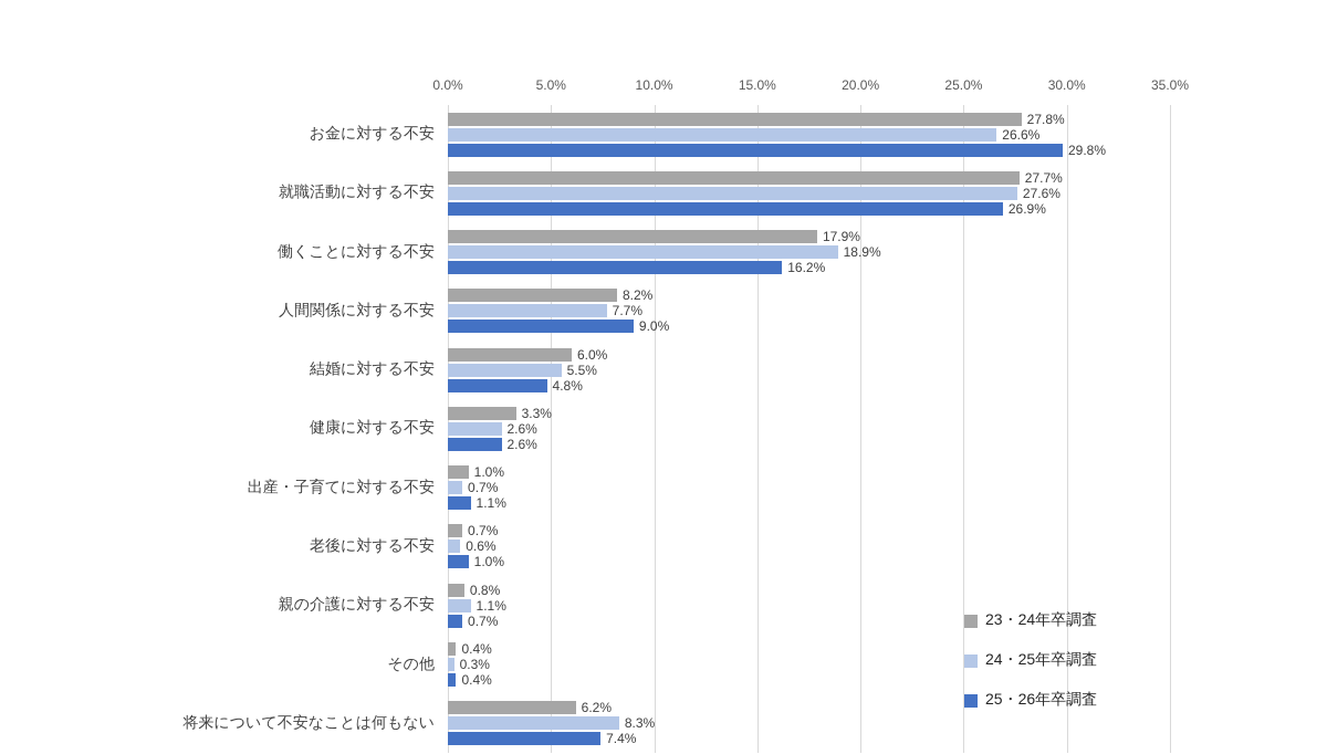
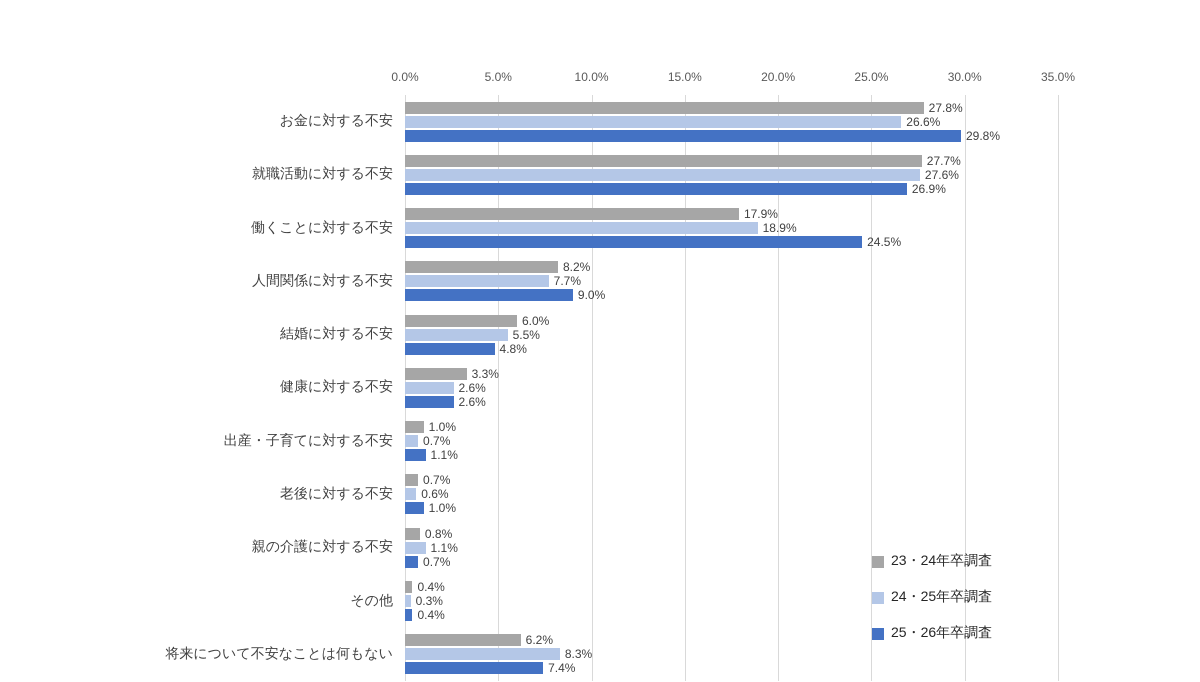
25・26年卒調査/働くことに対する不安: 16.2% -> 24.5%
